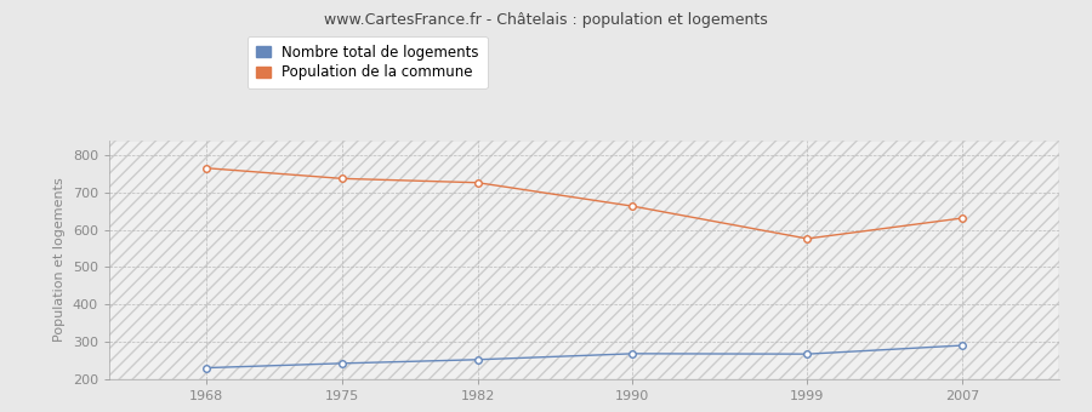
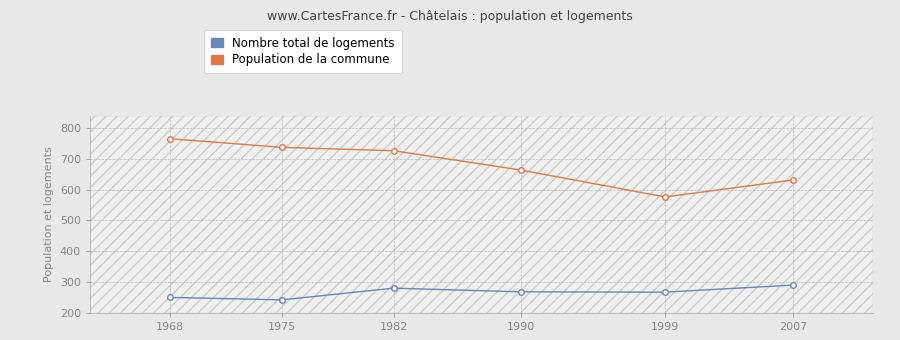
Nombre total de logements/1968: 230 -> 250
Nombre total de logements/1982: 252 -> 280
